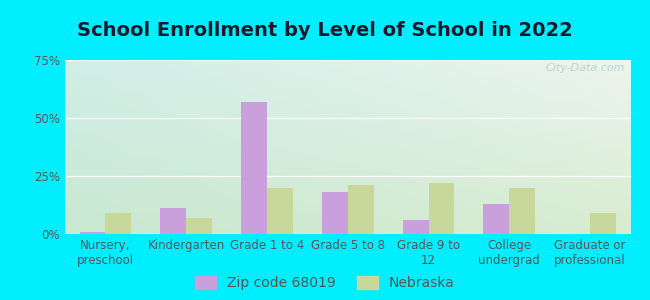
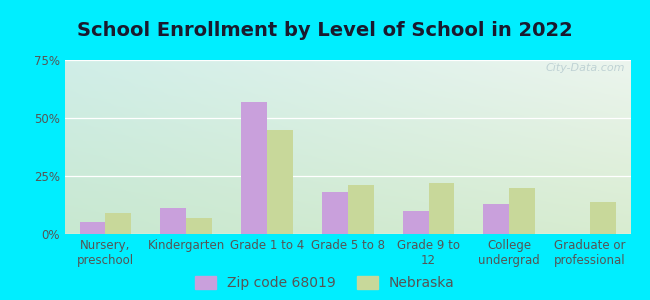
Zip code 68019/Nursery, preschool: 1% -> 5%
Nebraska/Grade 1 to 4: 20% -> 45%
Zip code 68019/Grade 9 to 12: 6% -> 10%
Nebraska/Graduate or professional: 9% -> 14%
